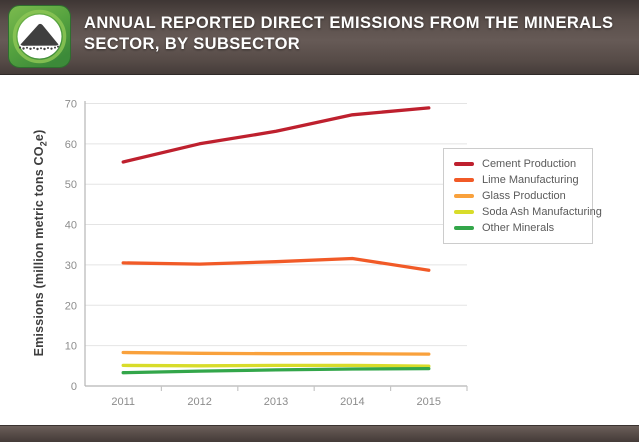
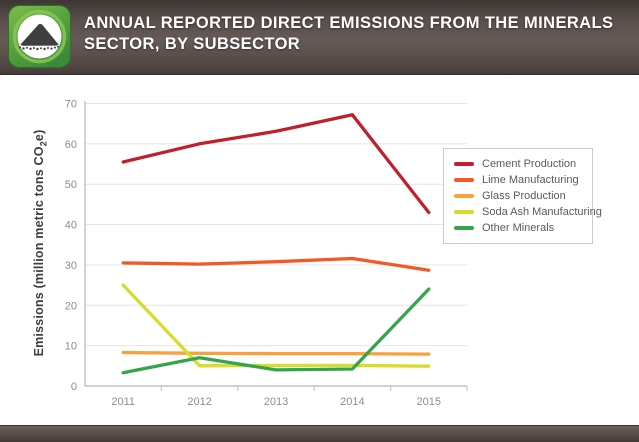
Soda Ash Manufacturing/2011: 5 -> 25
Other Minerals/2012: 4 -> 7
Cement Production/2015: 69 -> 43
Other Minerals/2015: 4 -> 24
